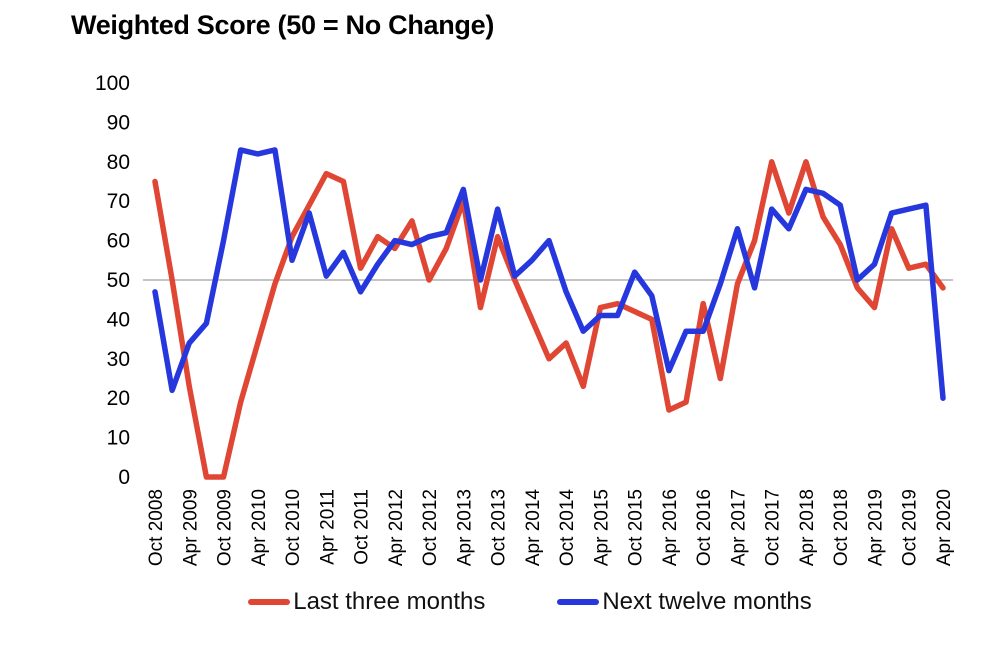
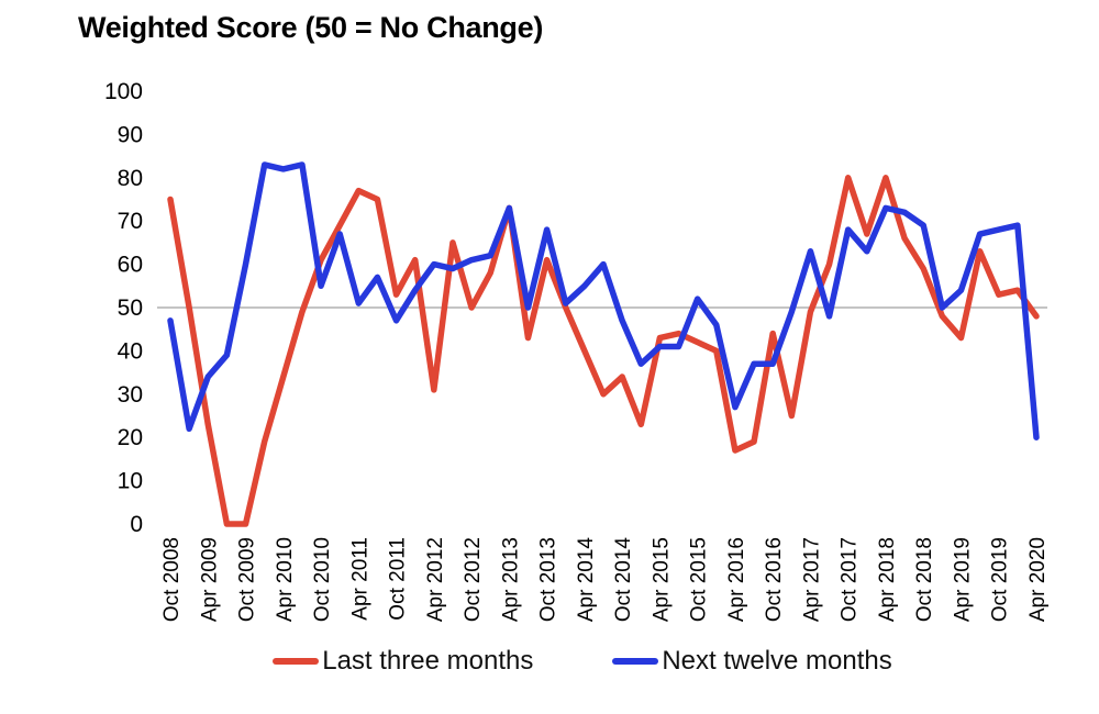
Last three months/Apr 2012: 58 -> 31
Last three months/Apr 2013: 70 -> 73
